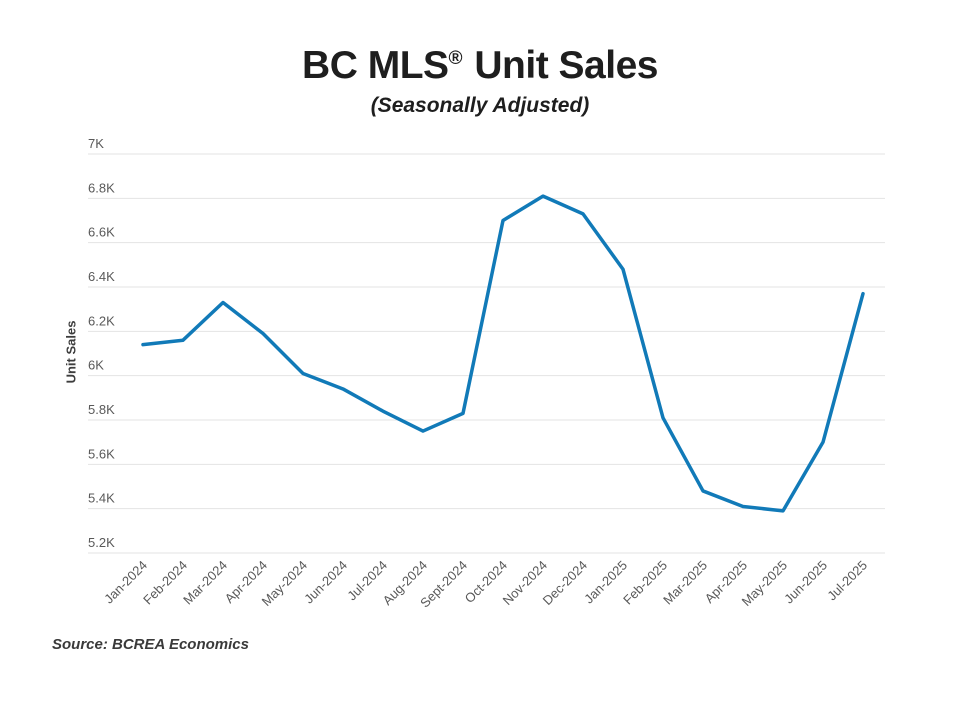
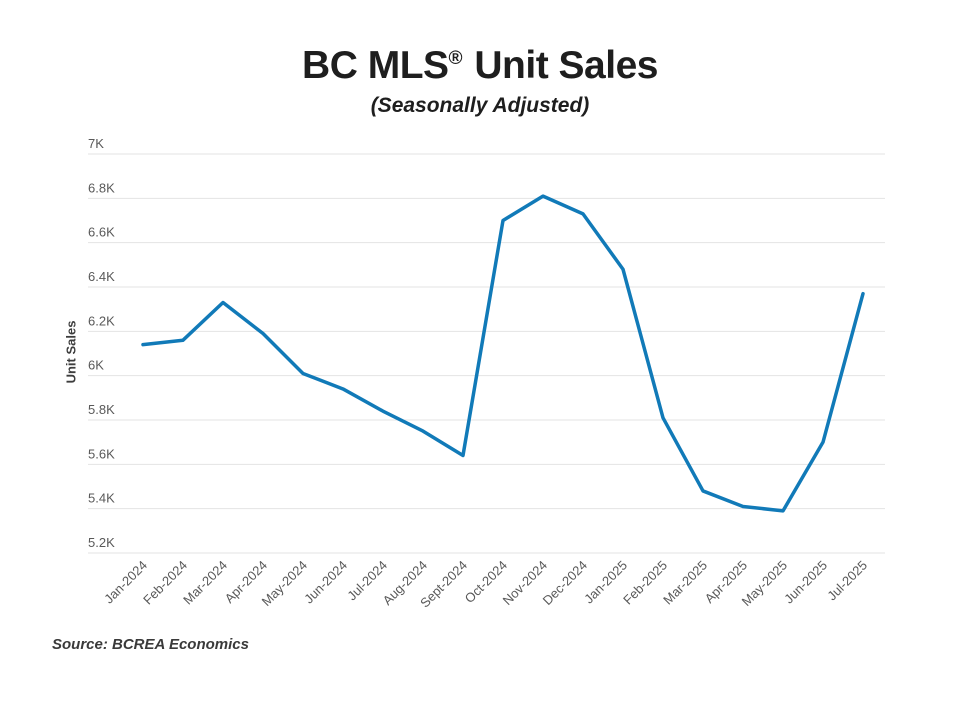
Sept-2024: 5.83K -> 5.64K
